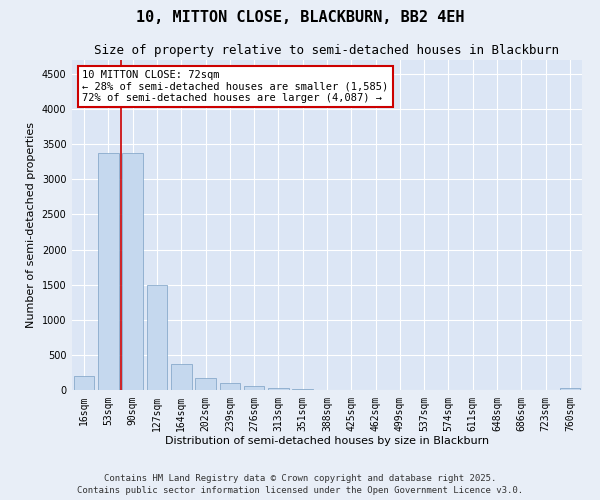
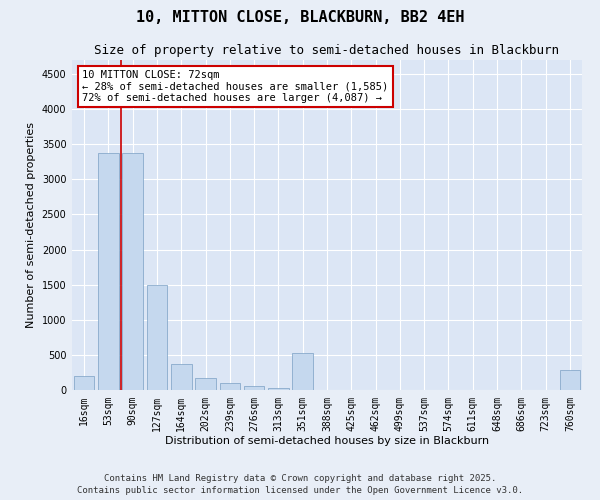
351sqm: 20 -> 520
760sqm: 30 -> 280
